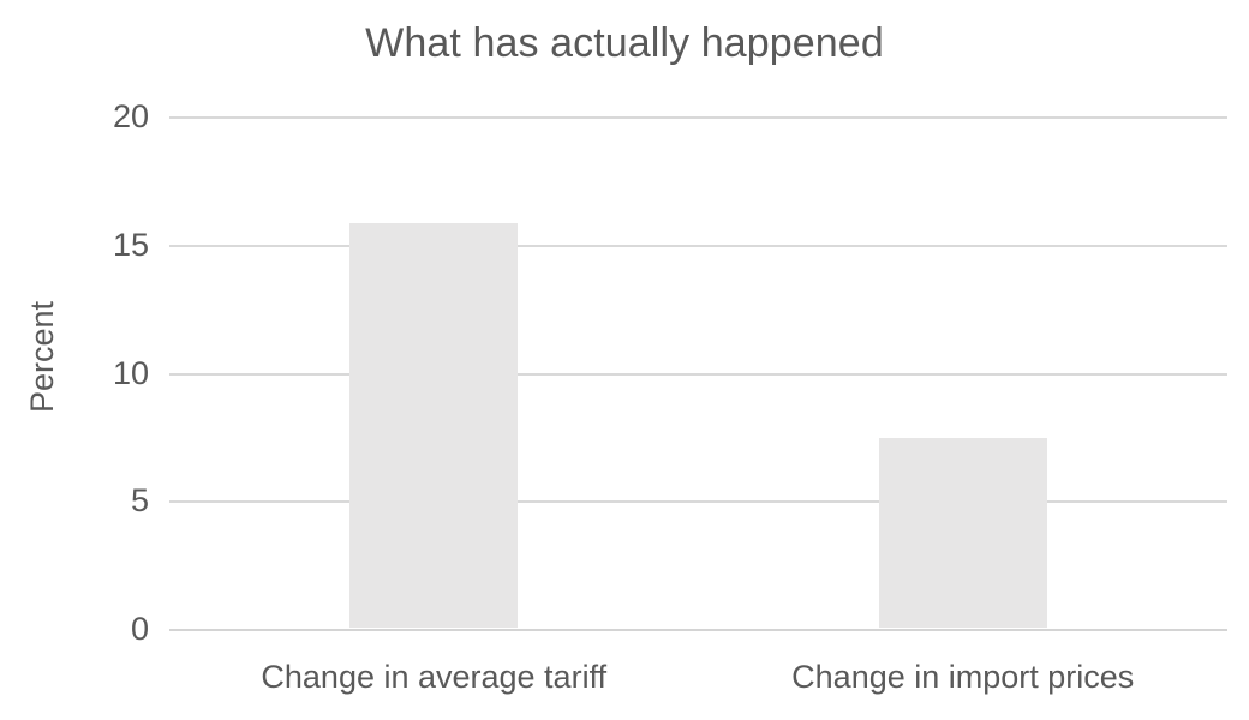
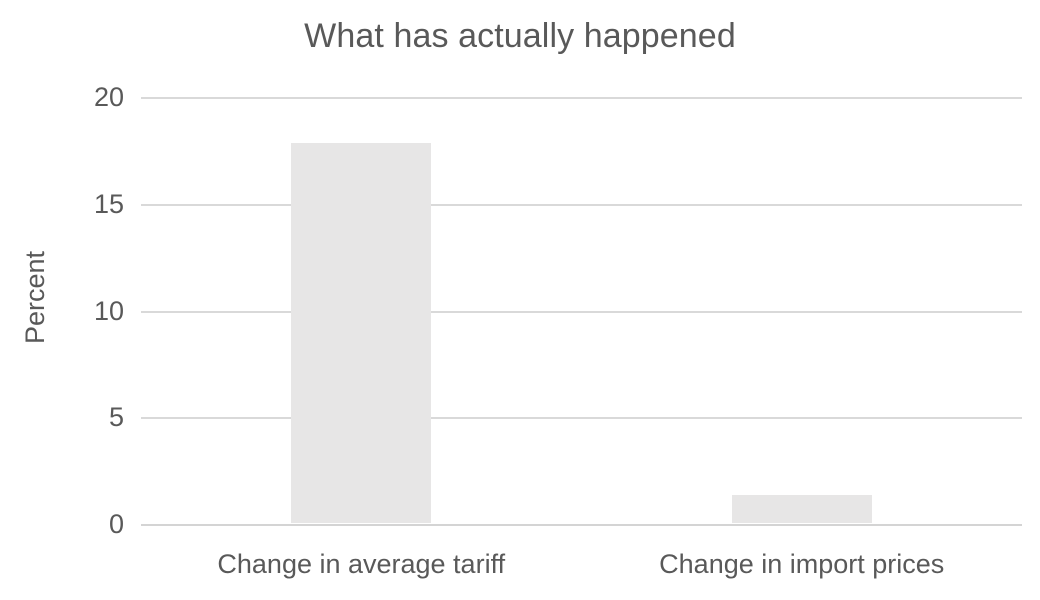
Change in average tariff: 15.8 -> 17.8
Change in import prices: 7.4 -> 1.3
